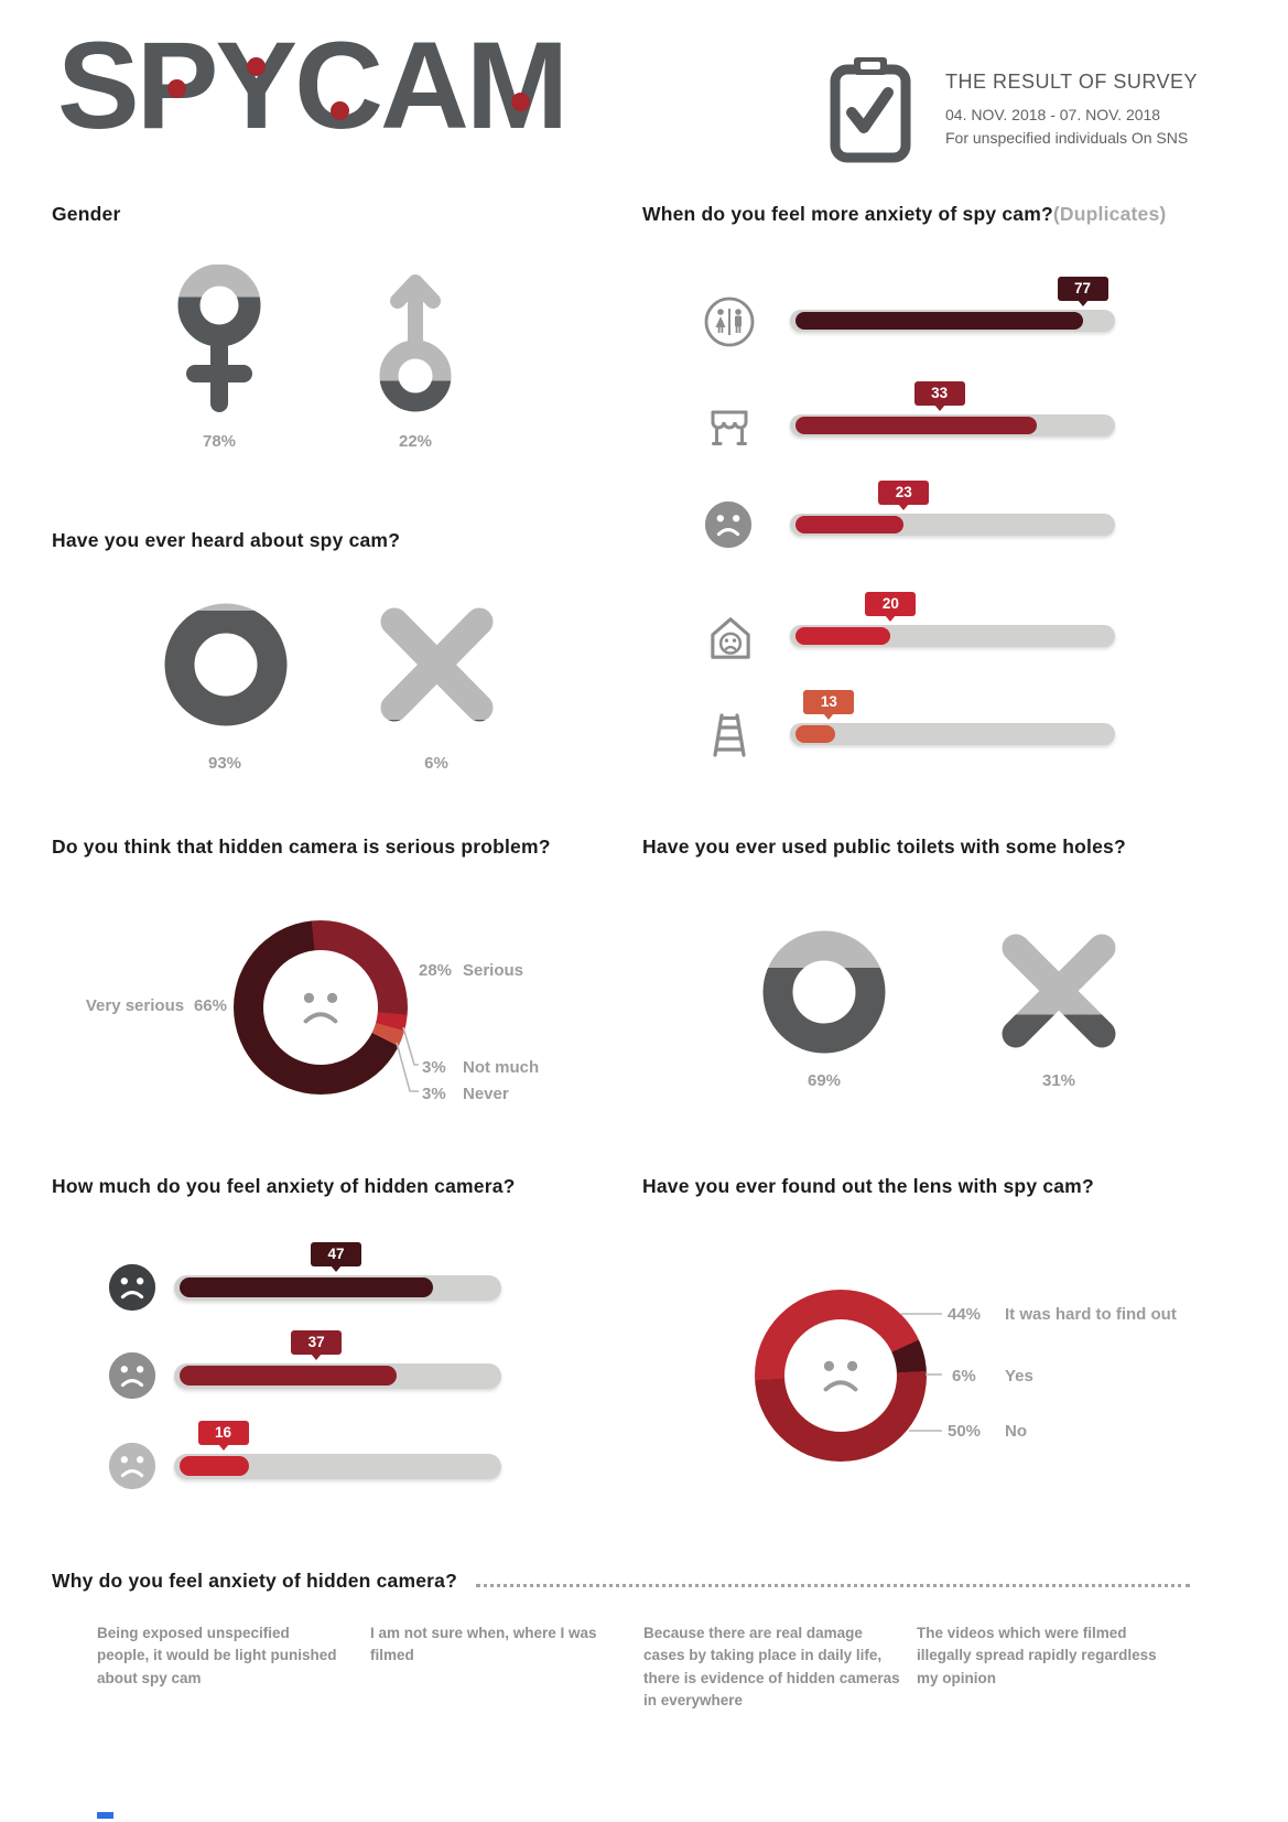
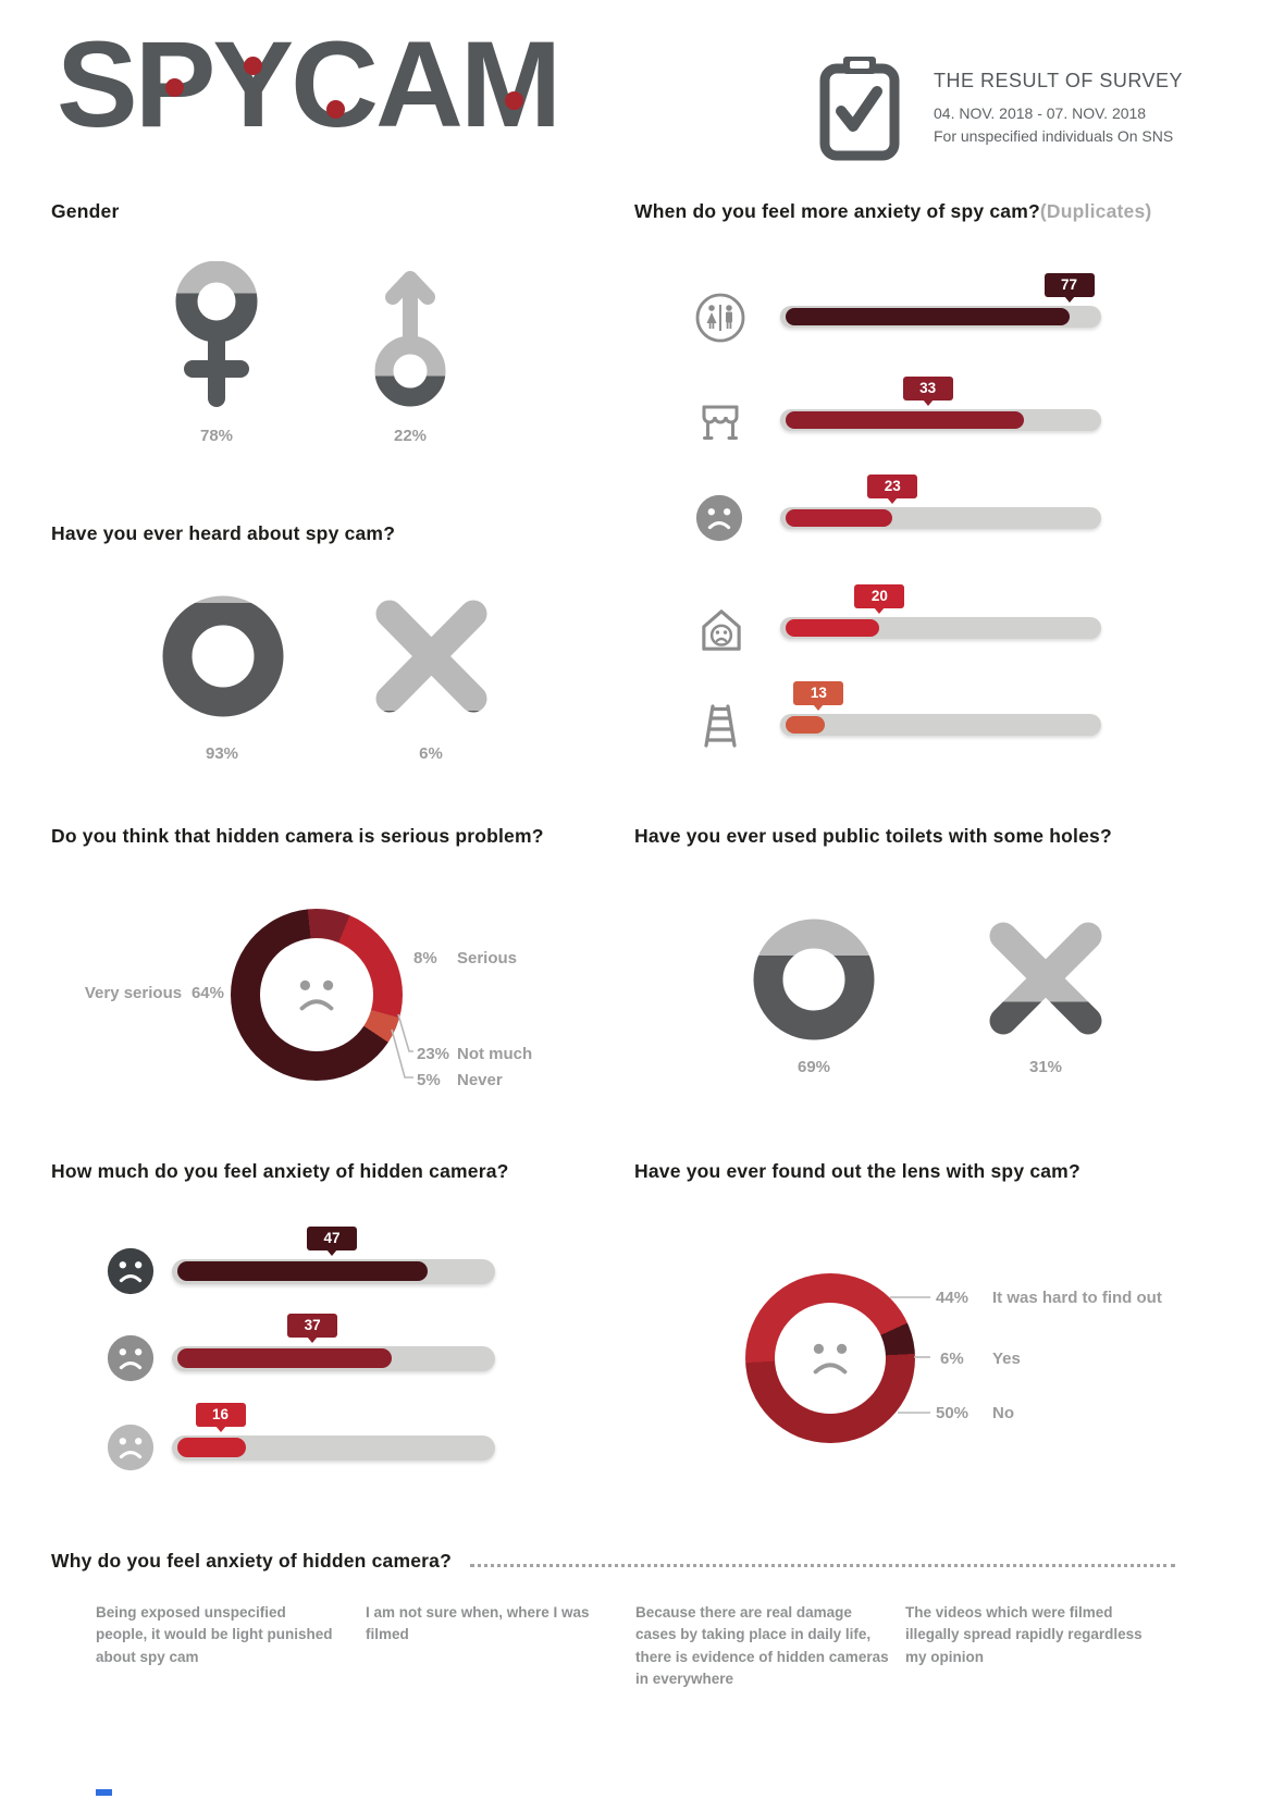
Do you think that hidden camera is serious problem?/Serious: 28% -> 8%
Do you think that hidden camera is serious problem?/Not much: 3% -> 23%
Do you think that hidden camera is serious problem?/Never: 3% -> 5%
Do you think that hidden camera is serious problem?/Very serious: 66% -> 64%
